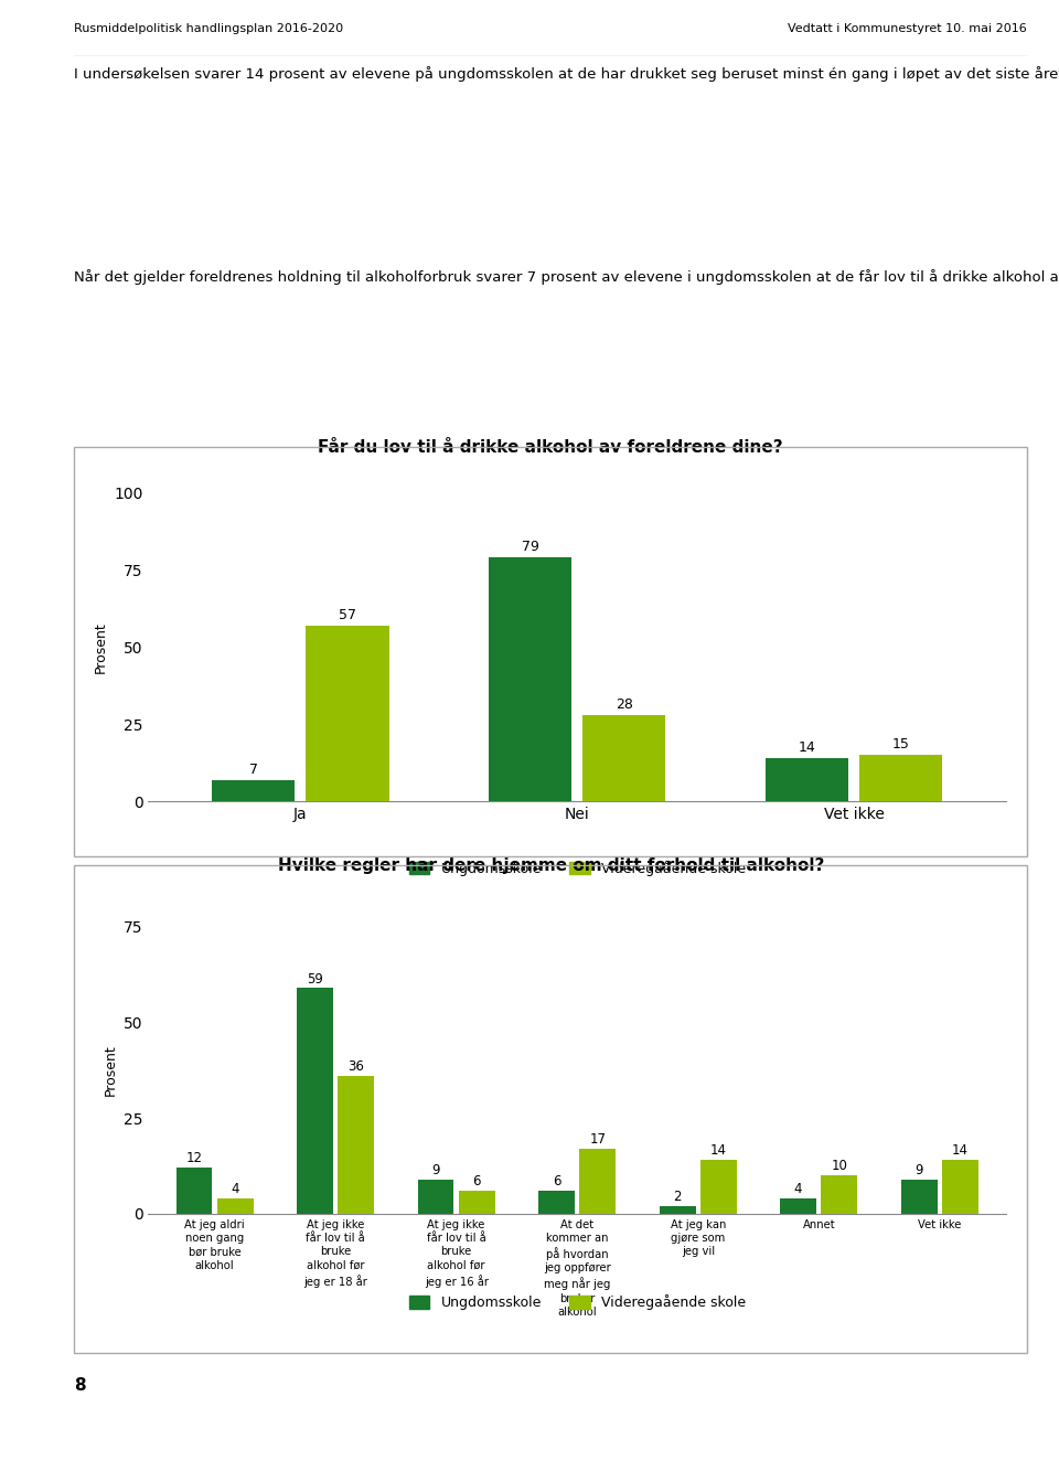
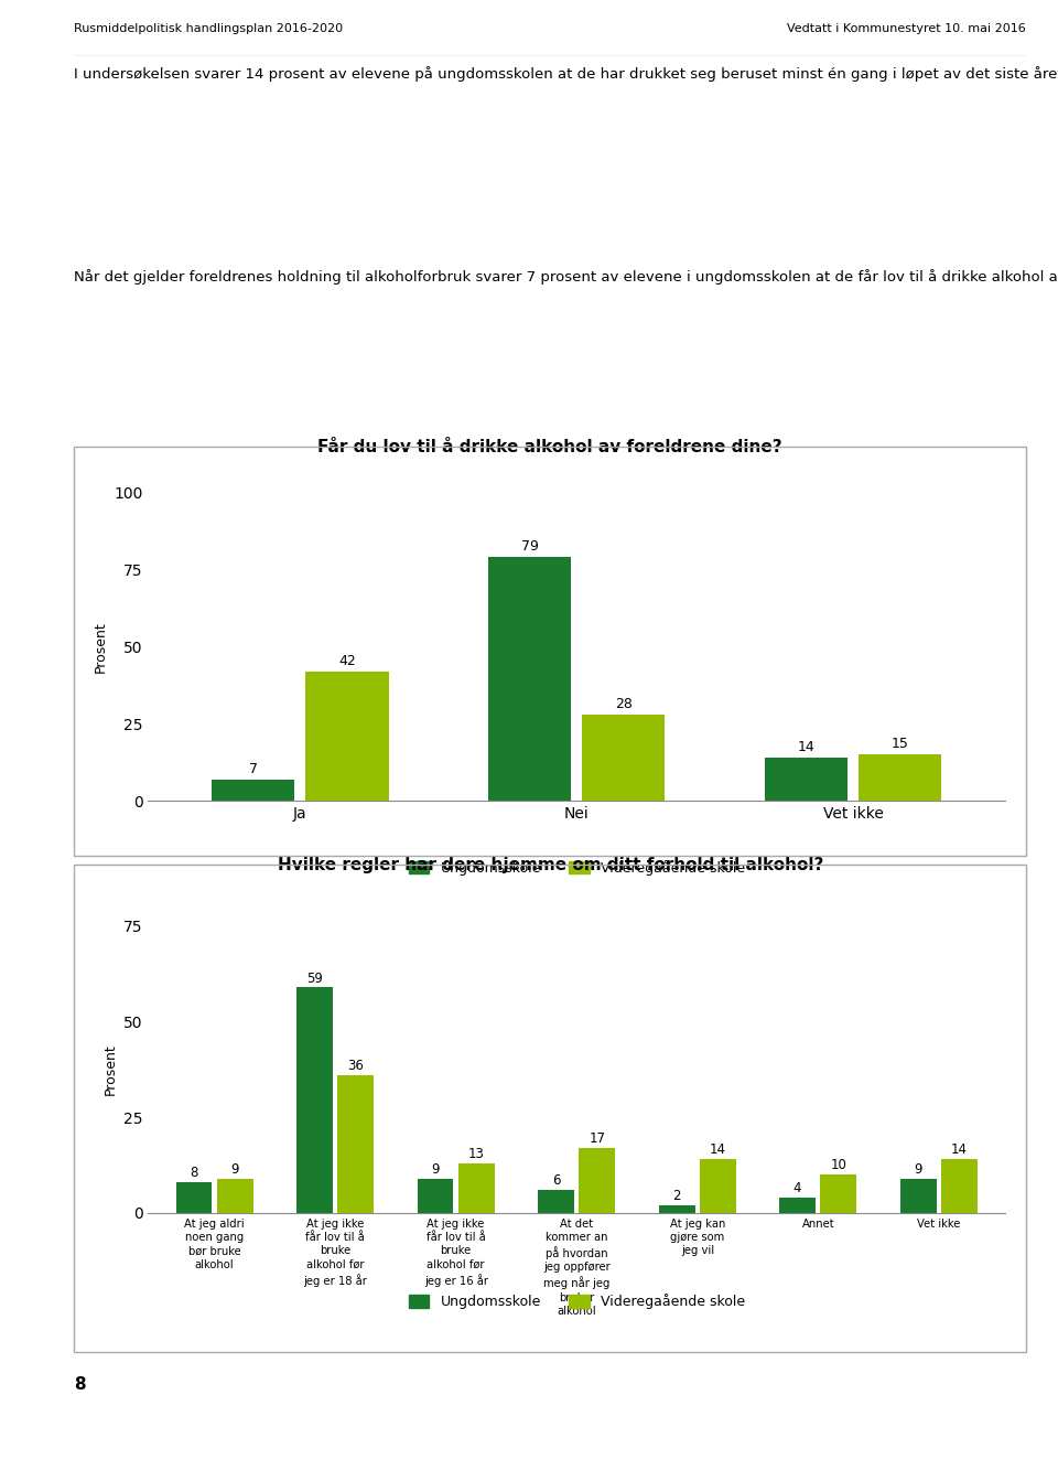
Videregaående skole/Ja: 57 -> 42
Ungdomsskole/At jeg aldri noen gang bør bruke alkohol: 12 -> 8
Videregaående skole/At jeg aldri noen gang bør bruke alkohol: 4 -> 9
Videregaående skole/At jeg ikke får lov til å bruke alkohol før jeg er 16 år: 6 -> 13
